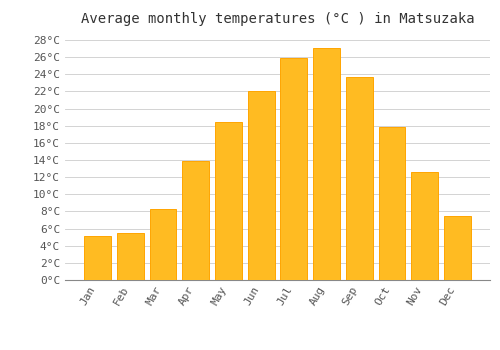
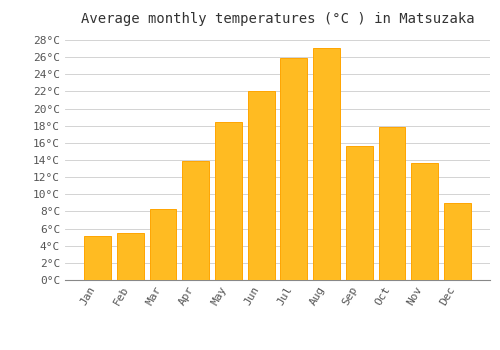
Sep: 23.7°C -> 15.6°C
Nov: 12.6°C -> 13.6°C
Dec: 7.5°C -> 9.0°C
